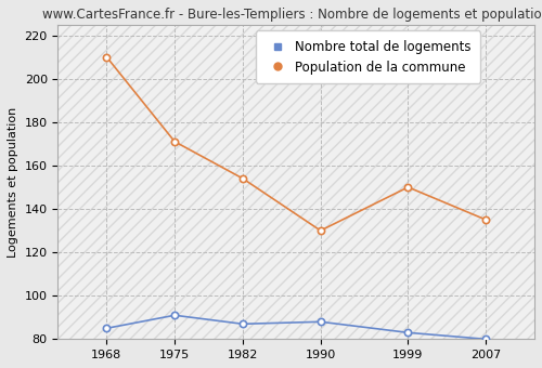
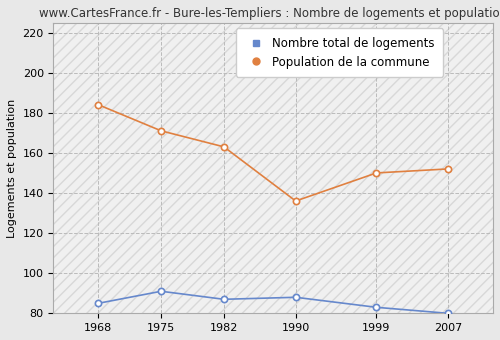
Population de la commune/1968: 210 -> 184
Population de la commune/1982: 154 -> 163
Population de la commune/1990: 130 -> 136
Population de la commune/2007: 135 -> 152
